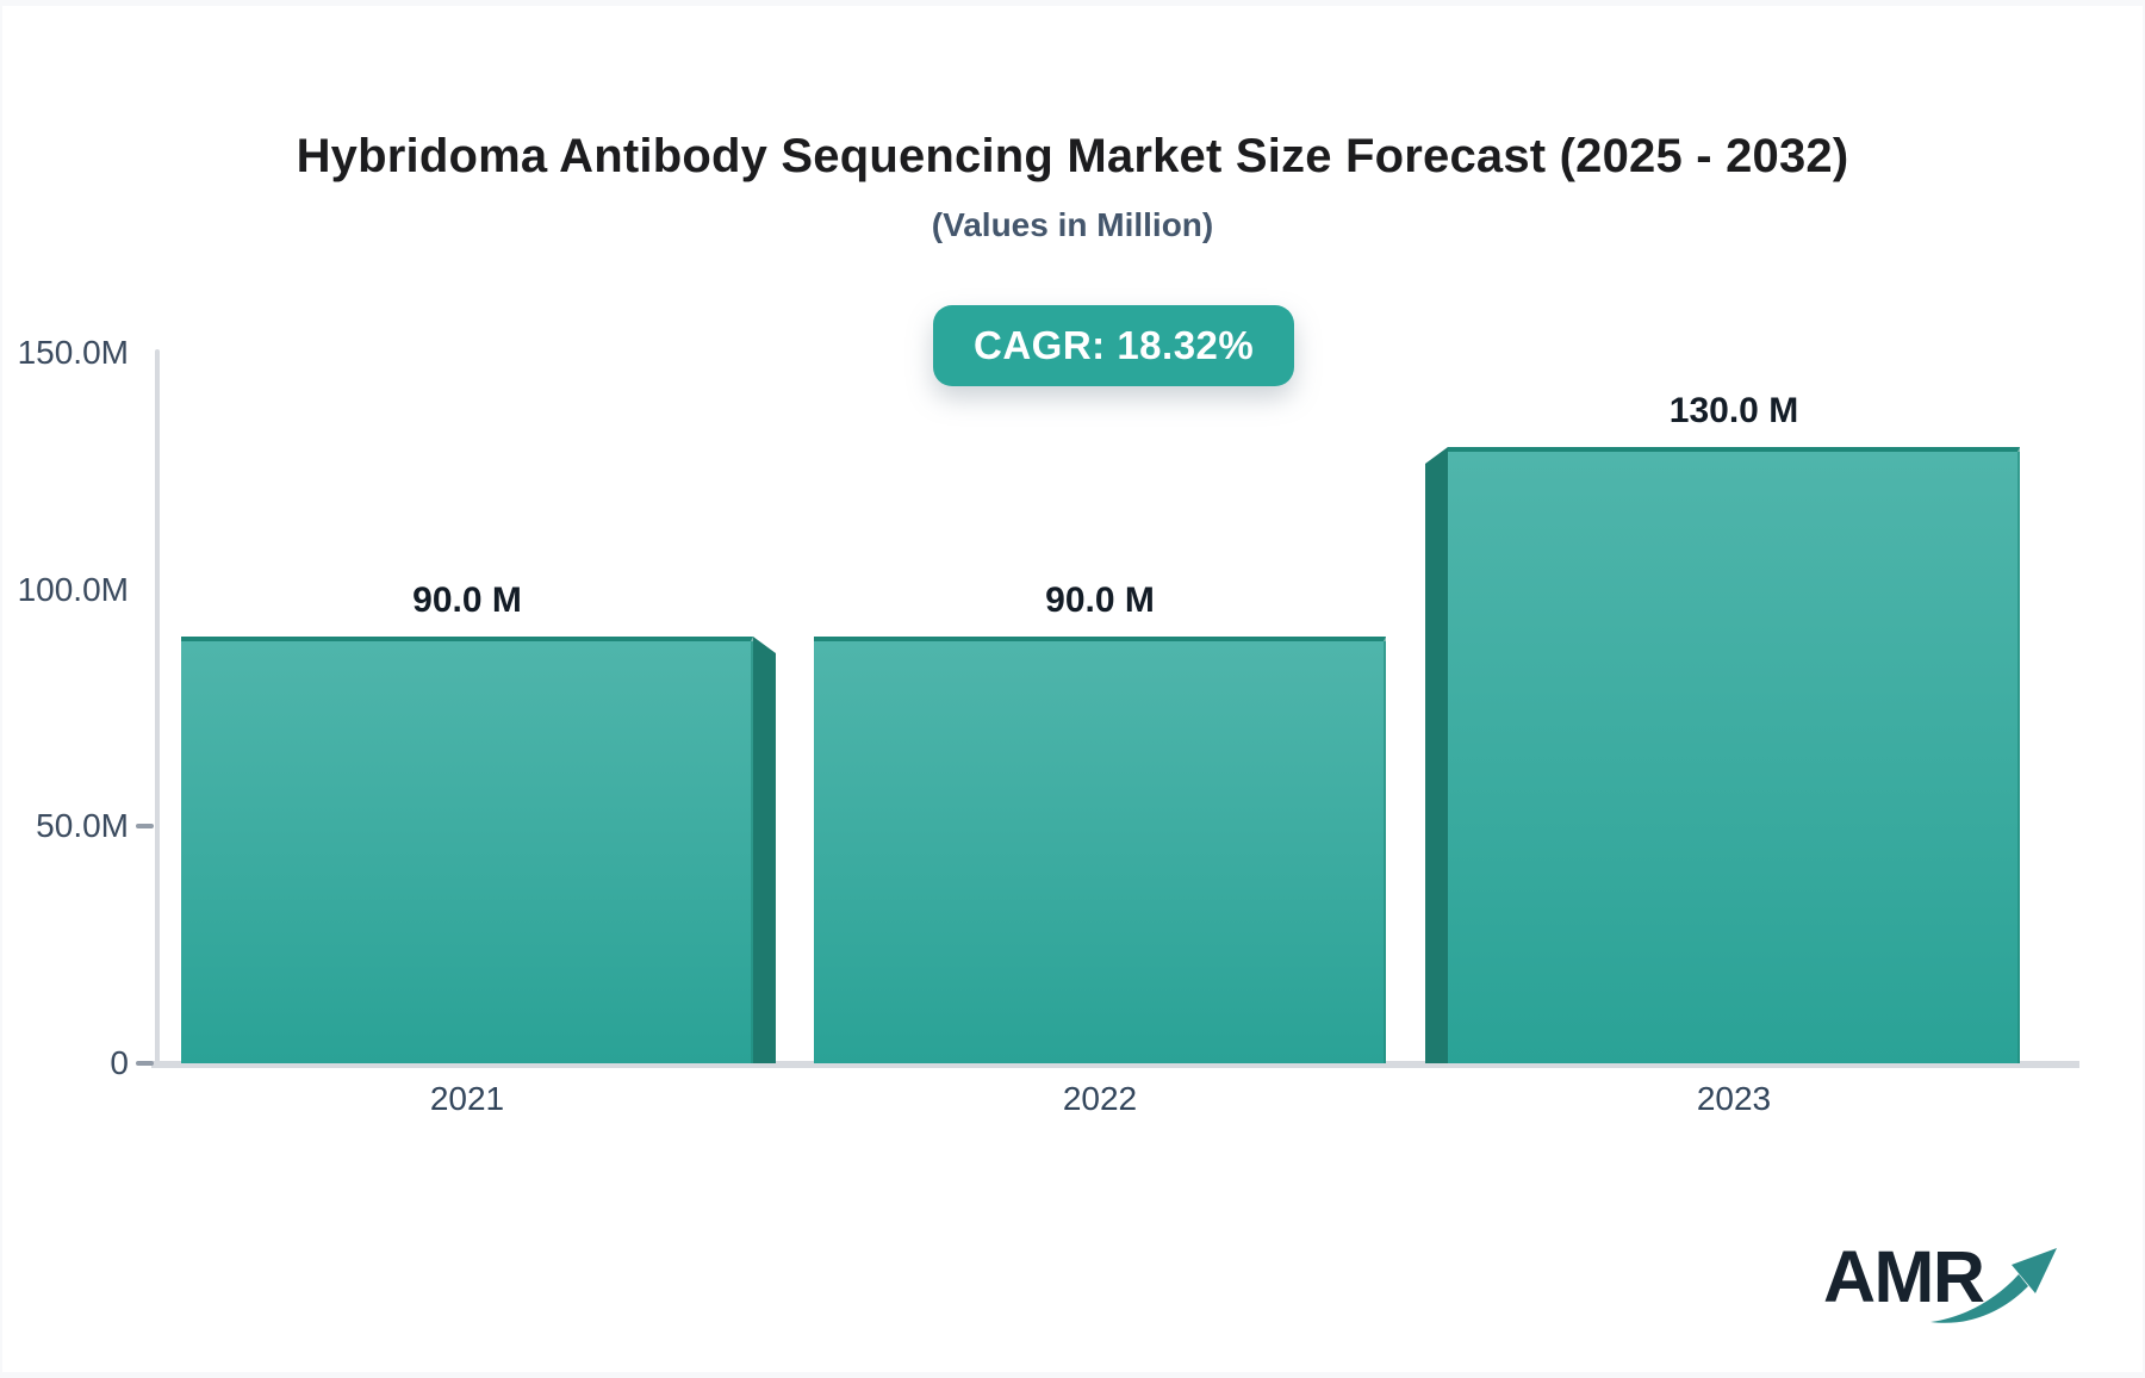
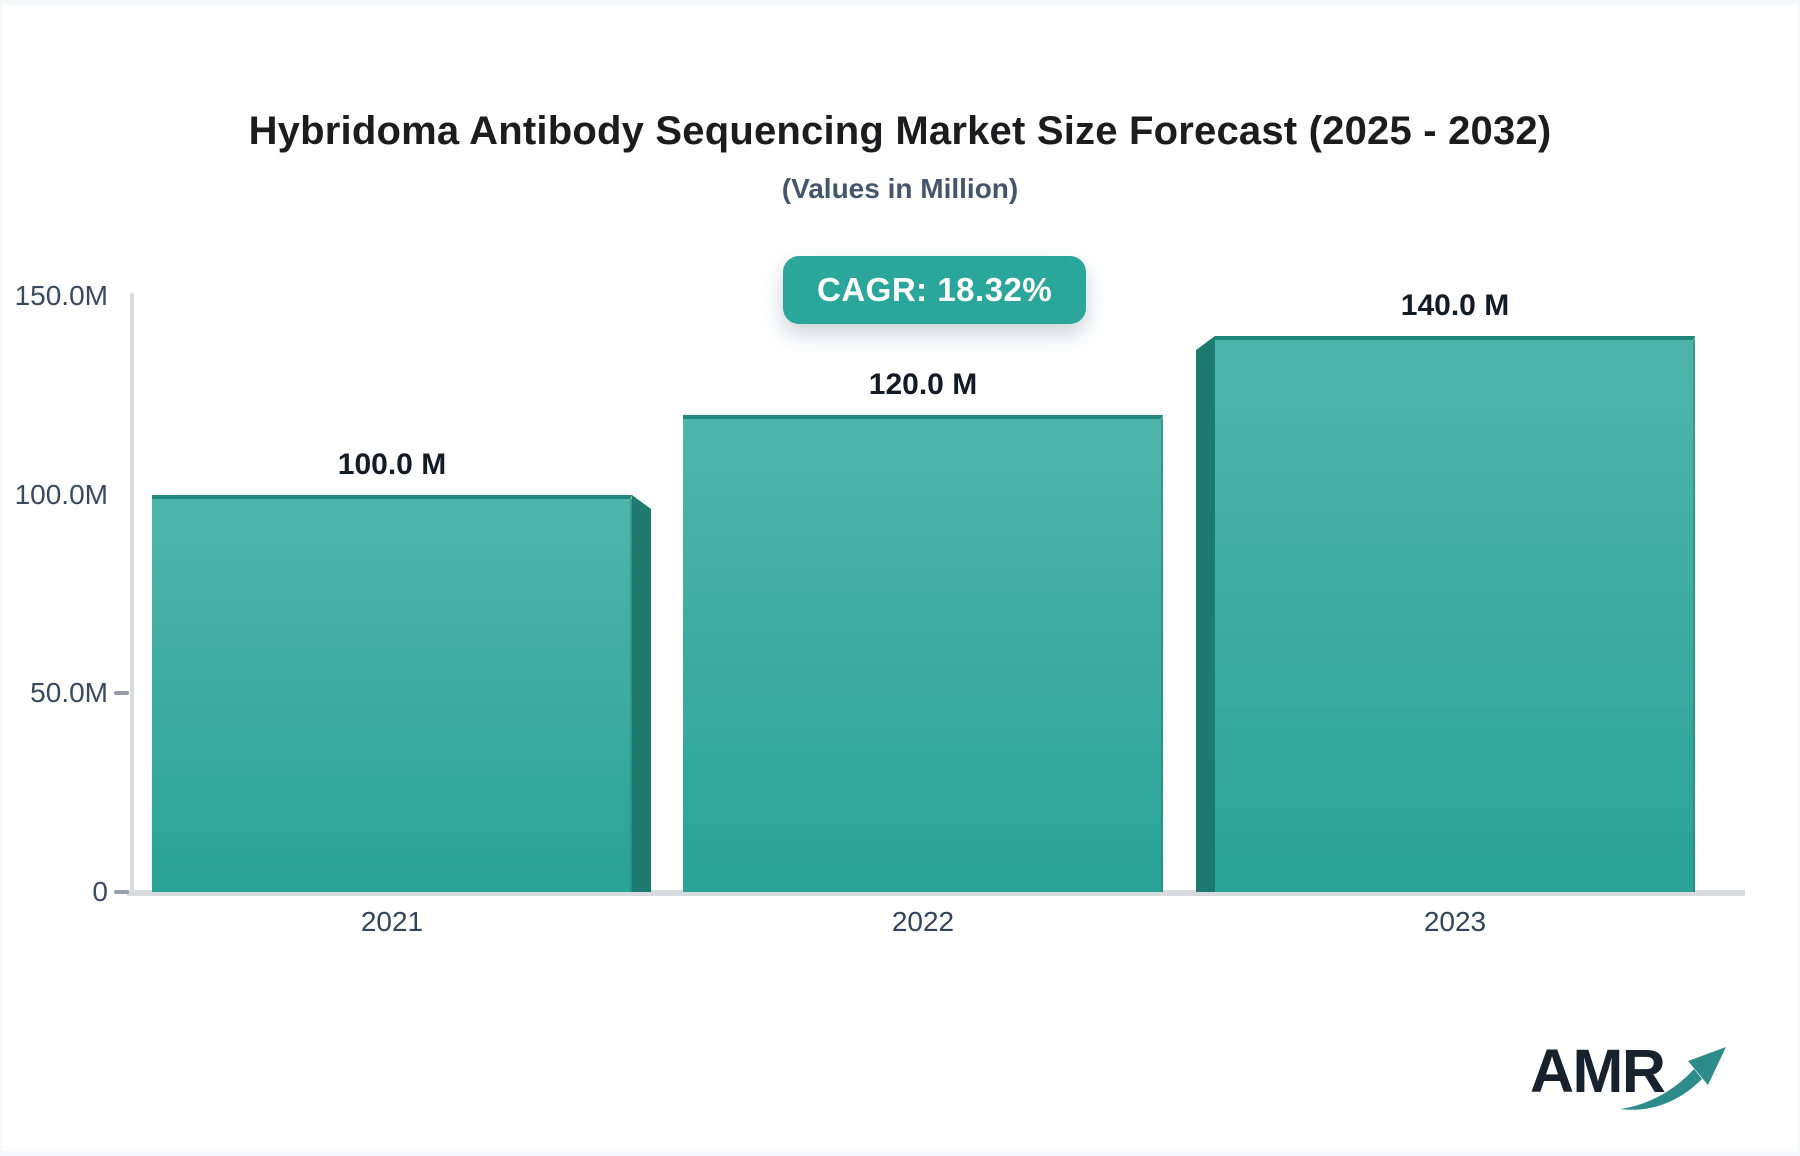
2021: 90.0 -> 100.0
2022: 90.0 -> 120.0
2023: 130.0 -> 140.0
